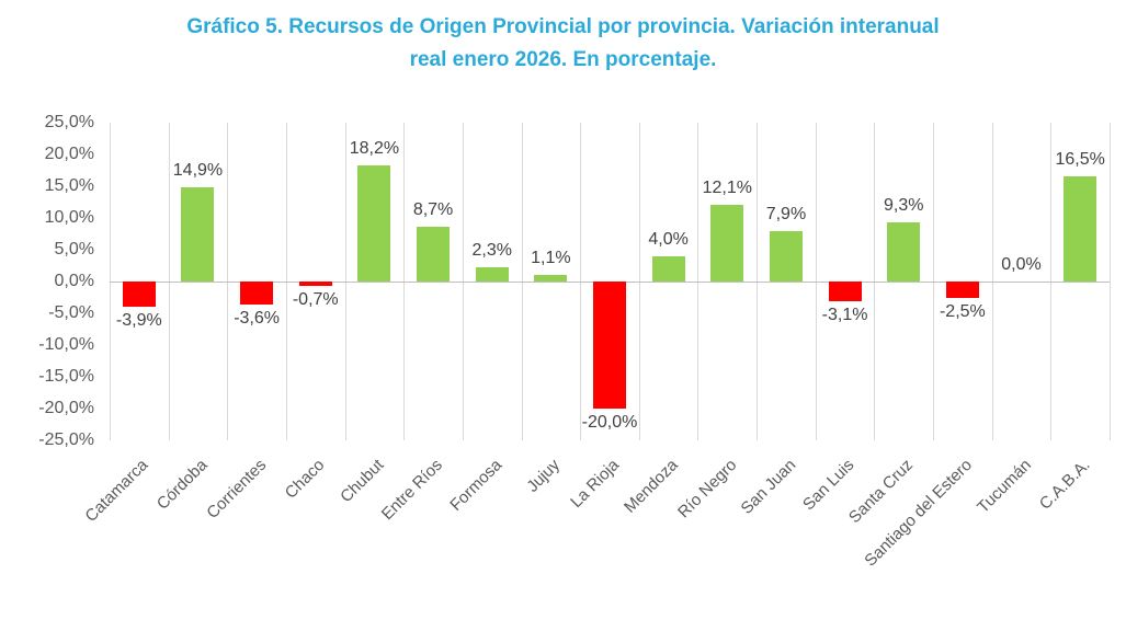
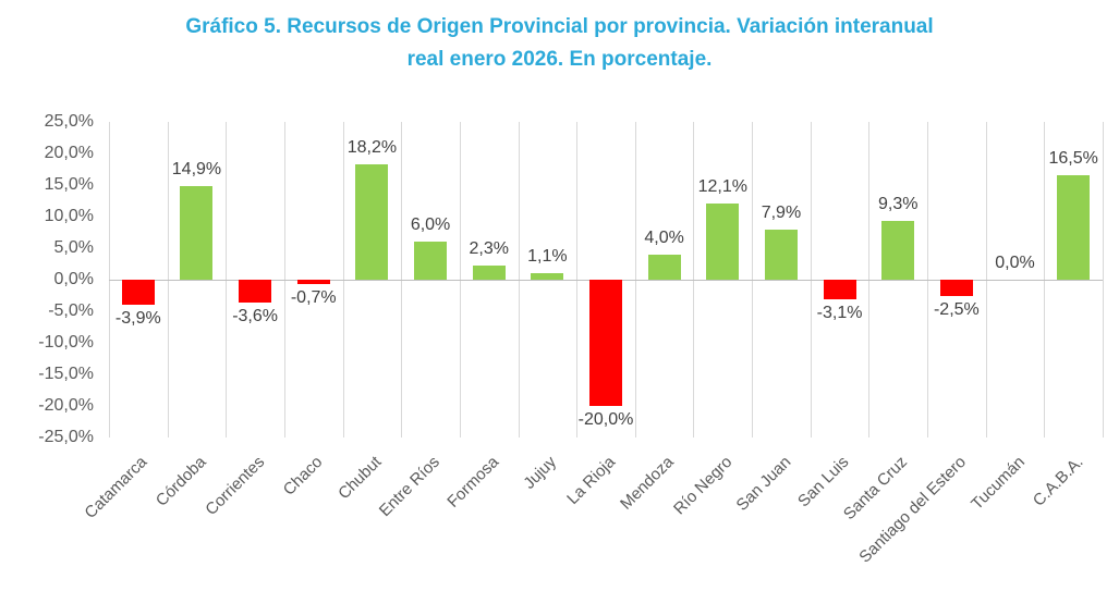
Entre Ríos: 8,7% -> 6,0%
